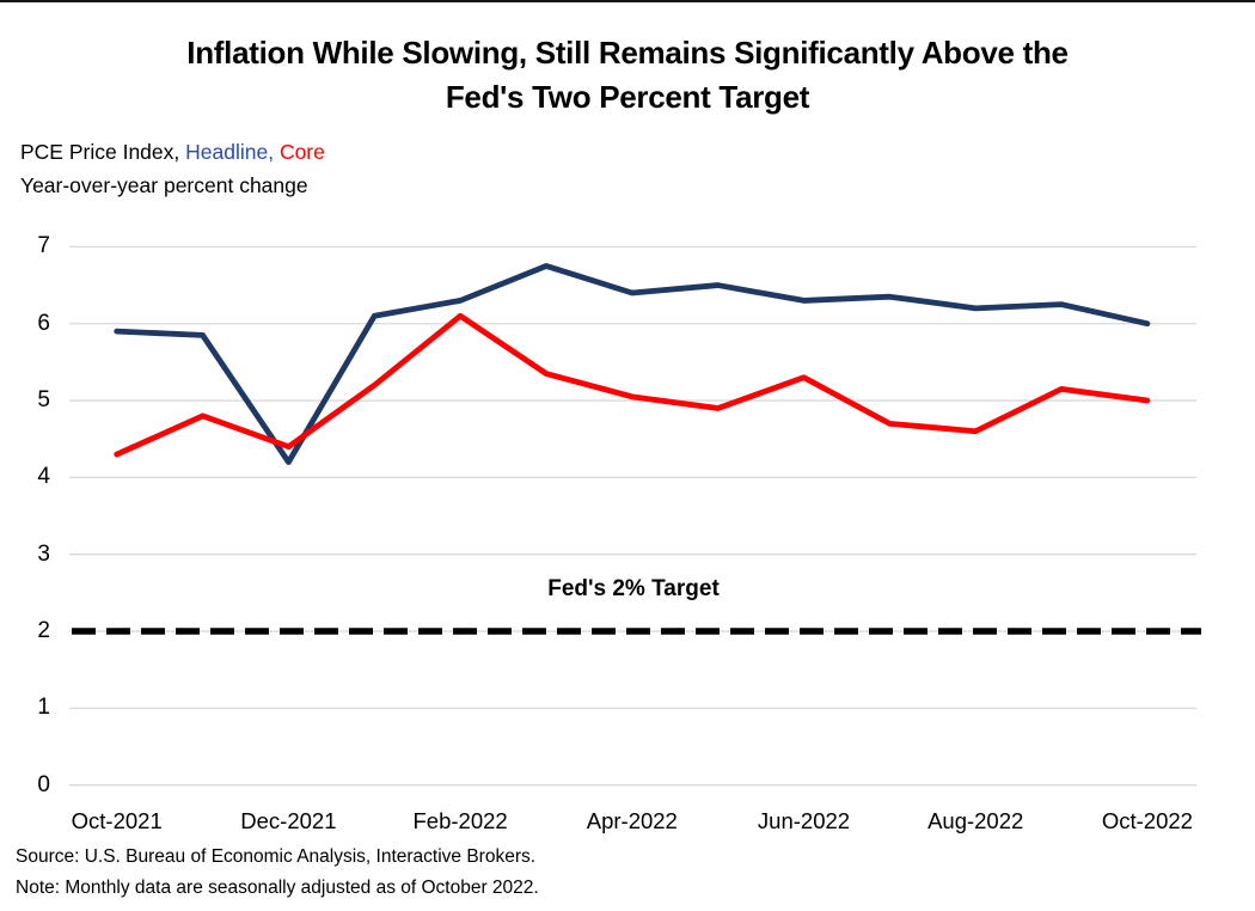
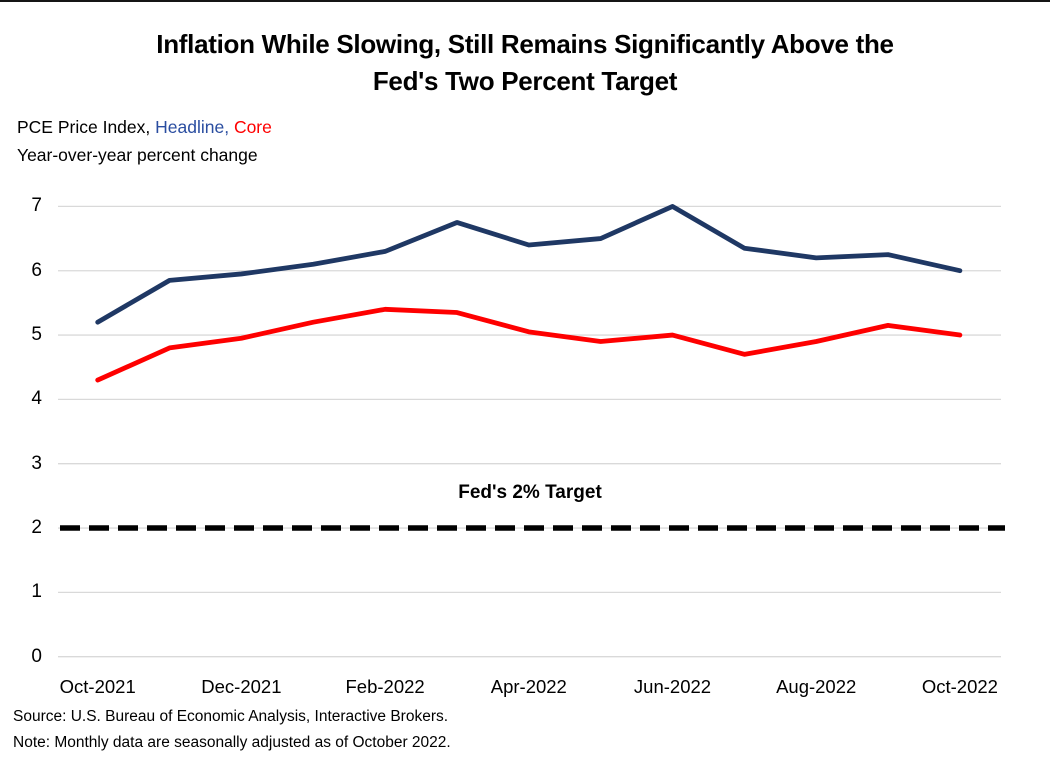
Headline/Oct-2021: 5.9 -> 5.2
Headline/Dec-2021: 4.2 -> 6.0
Core/Dec-2021: 4.4 -> 5.0
Core/Feb-2022: 6.1 -> 5.4
Headline/Jun-2022: 6.3 -> 7.0
Core/Jun-2022: 5.3 -> 5.0
Core/Aug-2022: 4.6 -> 4.9
